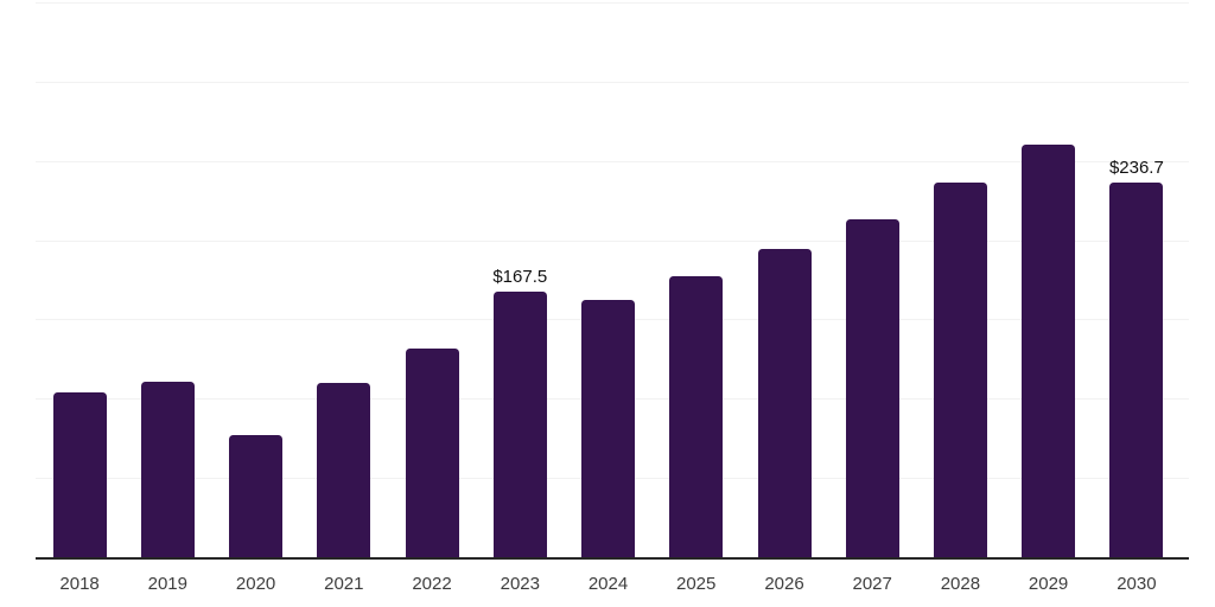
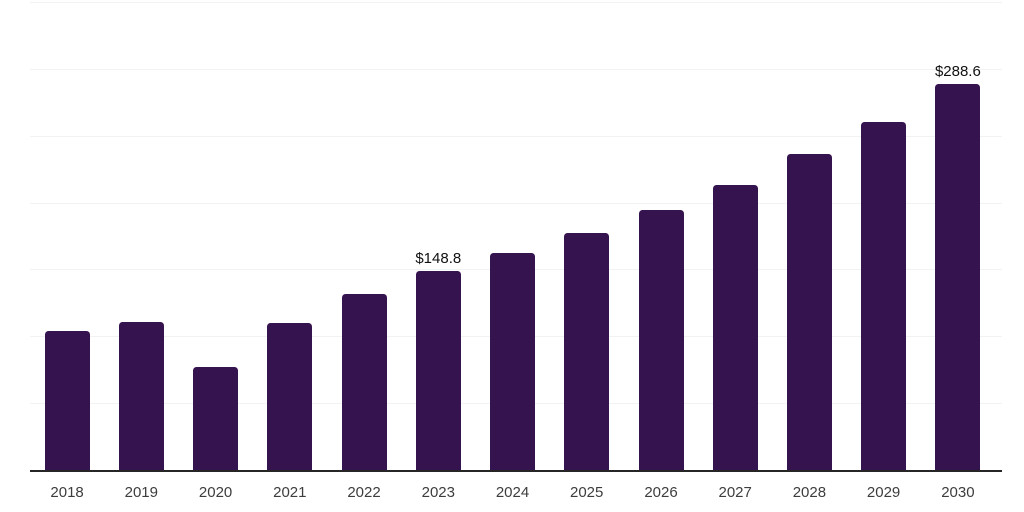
2023: $167.5 -> $148.8
2030: $236.7 -> $288.6
